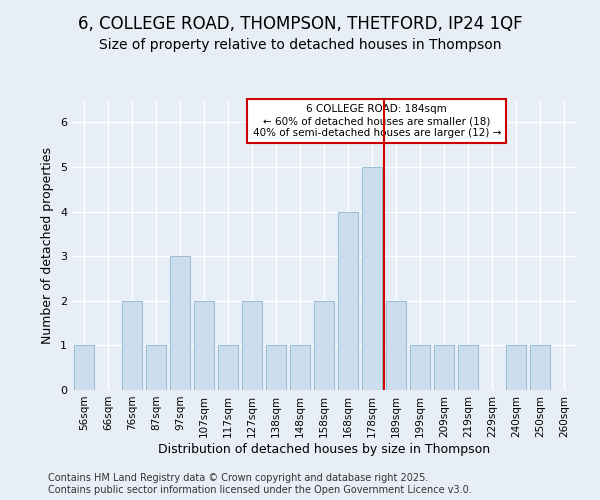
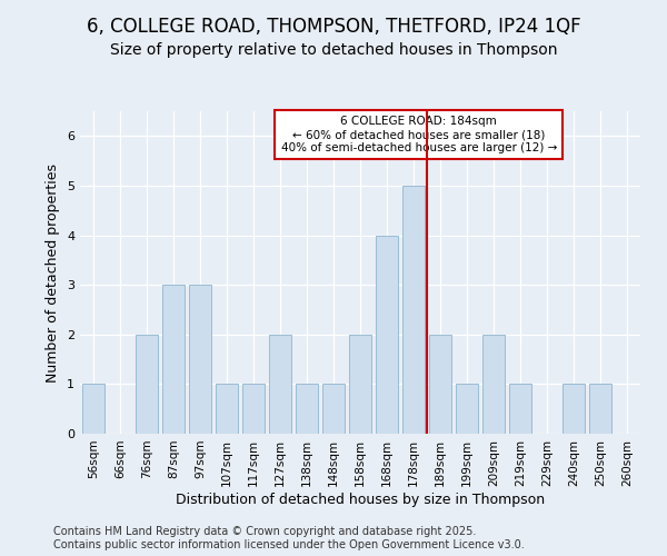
87sqm: 1 -> 3
107sqm: 2 -> 1
209sqm: 1 -> 2
